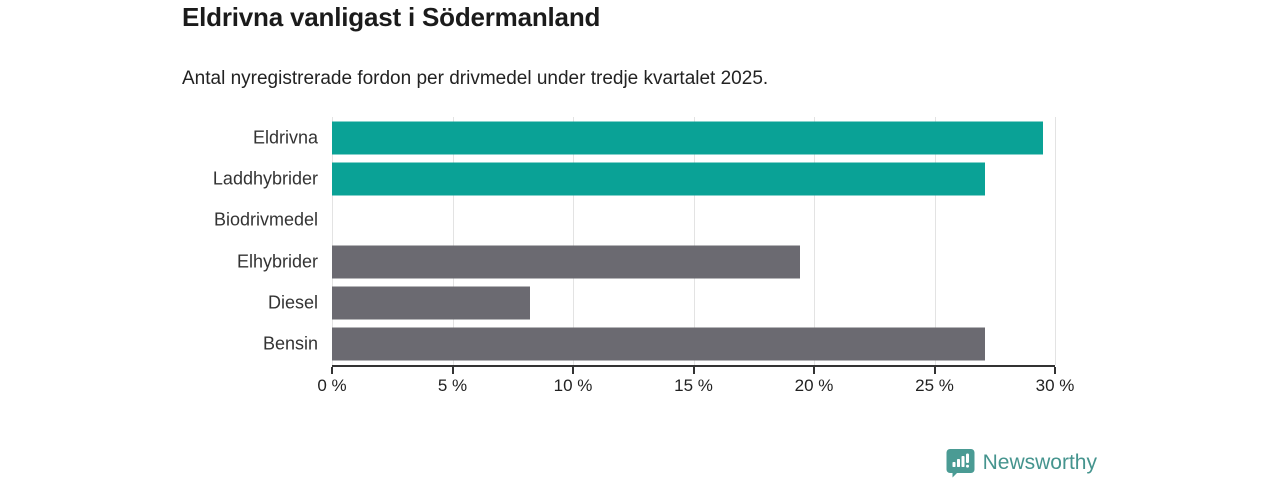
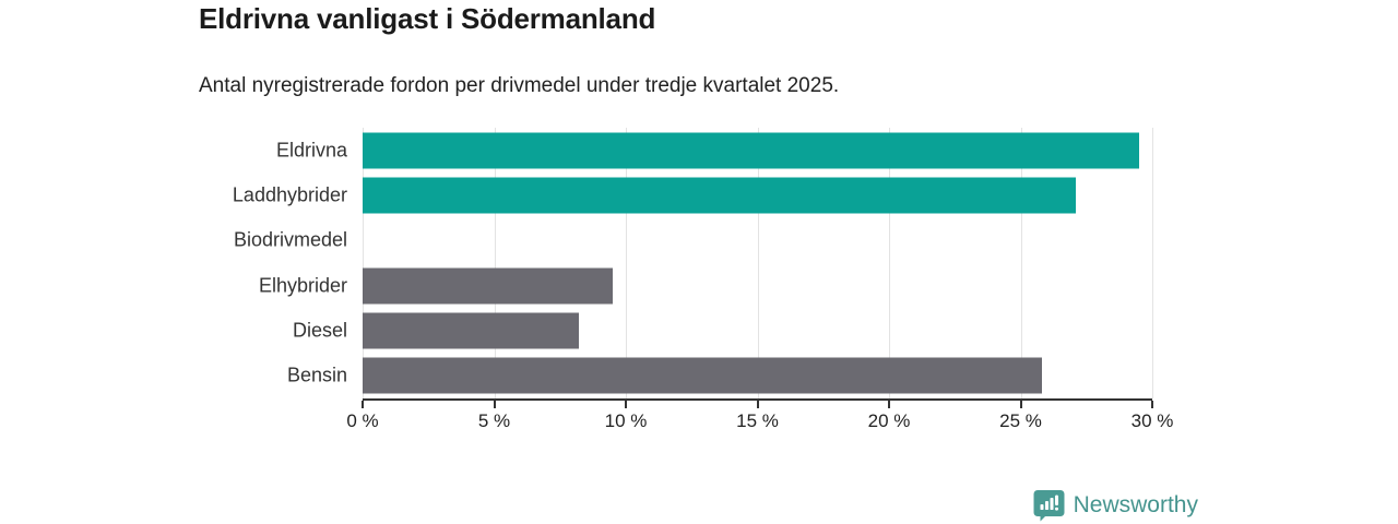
Elhybrider: 19.4% -> 9.5%
Bensin: 27.1% -> 25.8%
